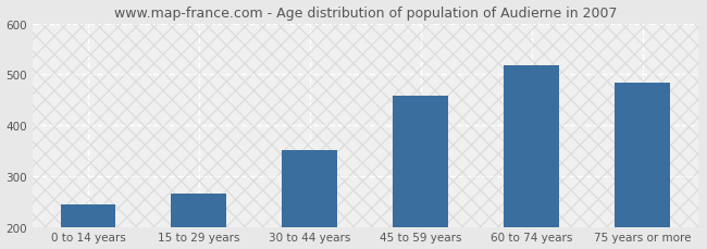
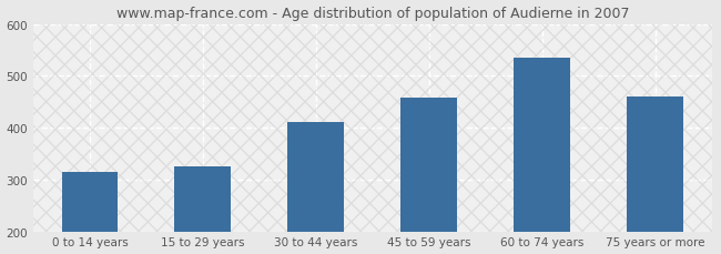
0 to 14 years: 243 -> 315
15 to 29 years: 265 -> 325
30 to 44 years: 350 -> 410
60 to 74 years: 517 -> 535
75 years or more: 484 -> 460
